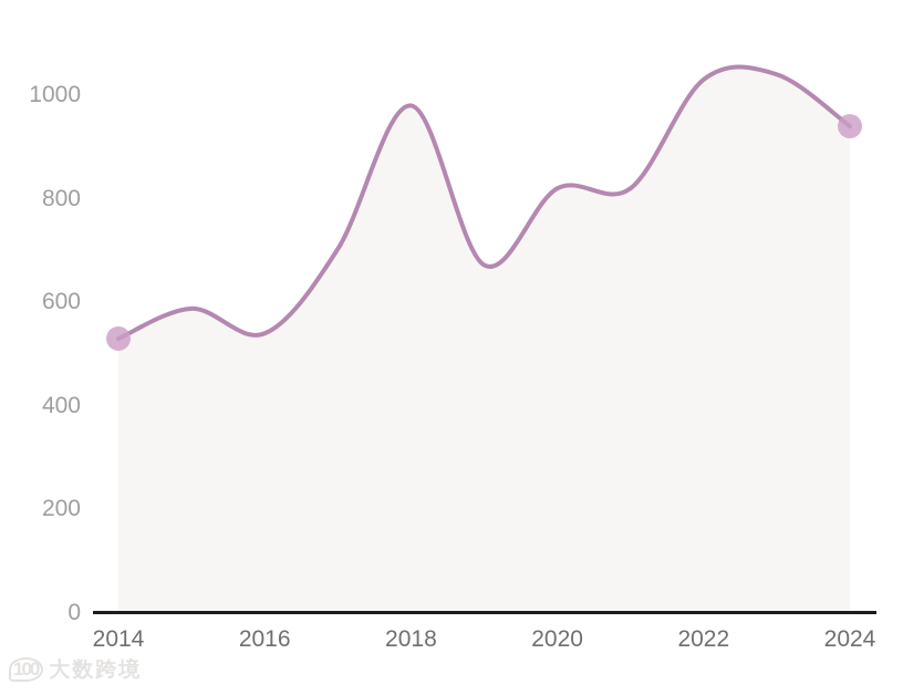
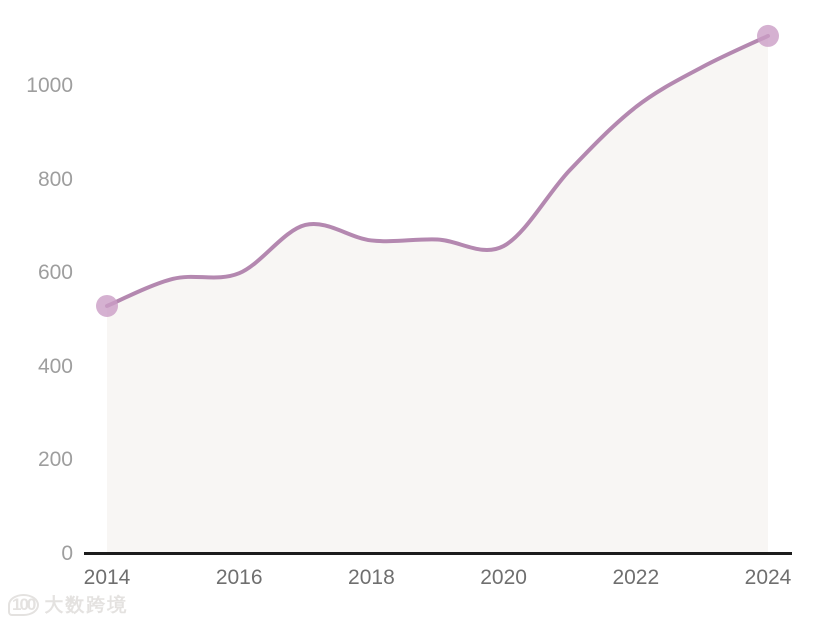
2016: 540 -> 600
2018: 980 -> 670
2020: 820 -> 660
2022: 1030 -> 960
2024: 940 -> 1110
